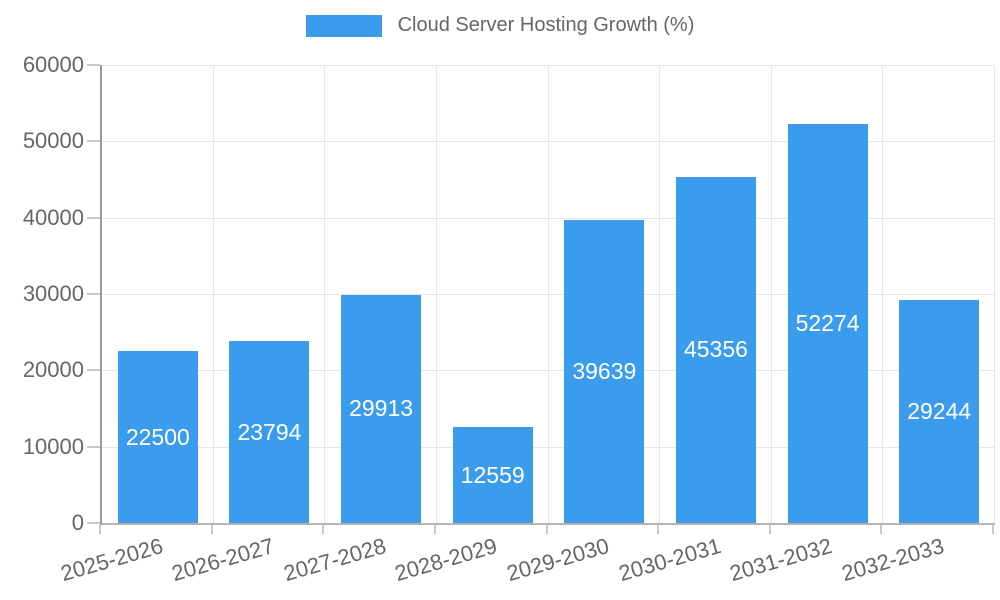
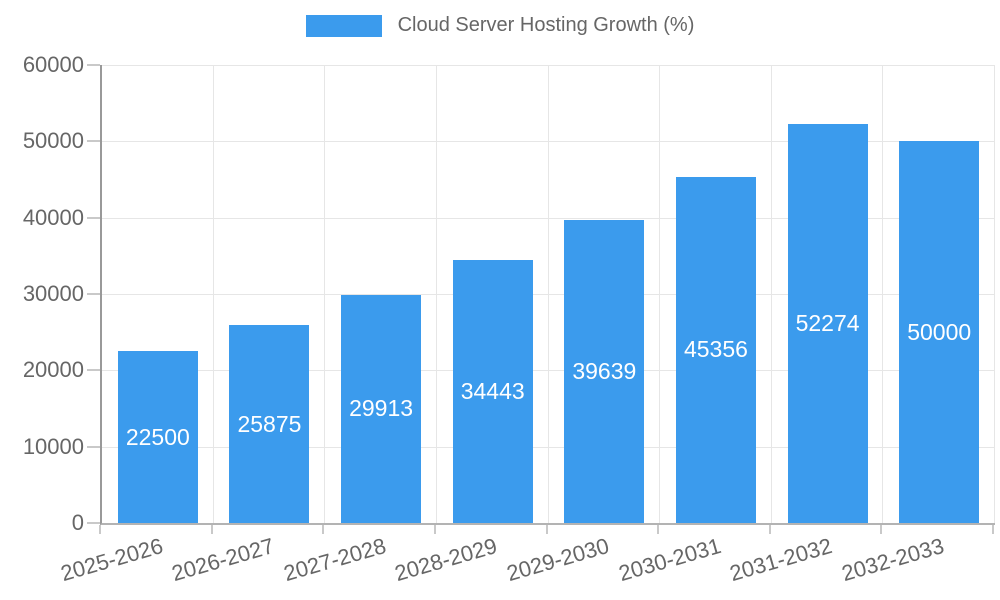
2026-2027: 23794 -> 25875
2028-2029: 12559 -> 34443
2032-2033: 29244 -> 50000
